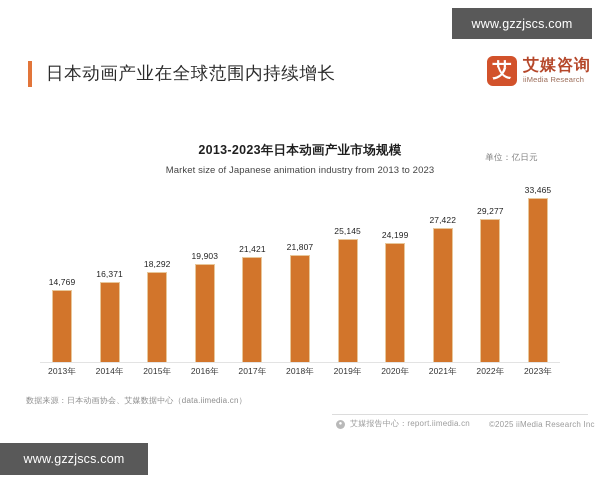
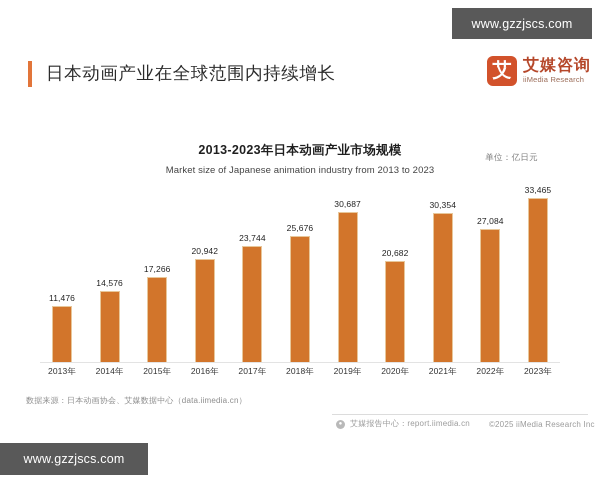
2013年: 14,769 -> 11,476
2014年: 16,371 -> 14,576
2015年: 18,292 -> 17,266
2016年: 19,903 -> 20,942
2017年: 21,421 -> 23,744
2018年: 21,807 -> 25,676
2019年: 25,145 -> 30,687
2020年: 24,199 -> 20,682
2021年: 27,422 -> 30,354
2022年: 29,277 -> 27,084
